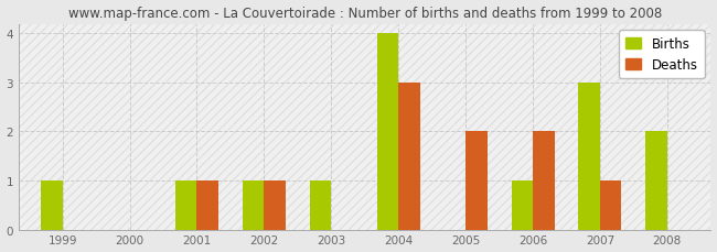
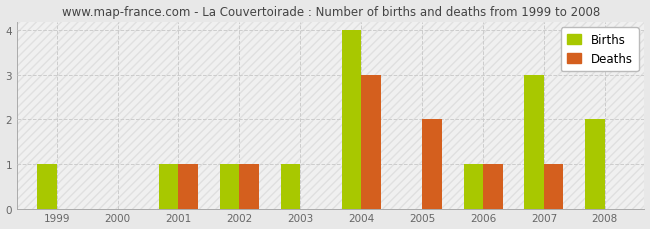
Deaths/2006: 2 -> 1
